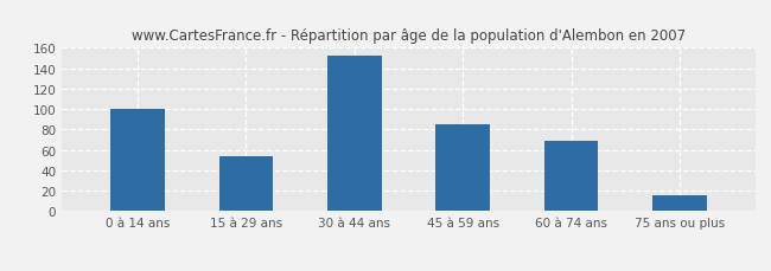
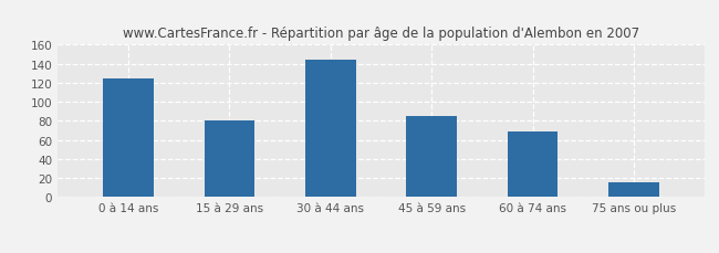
0 à 14 ans: 100 -> 124
15 à 29 ans: 54 -> 81
30 à 44 ans: 152 -> 144
